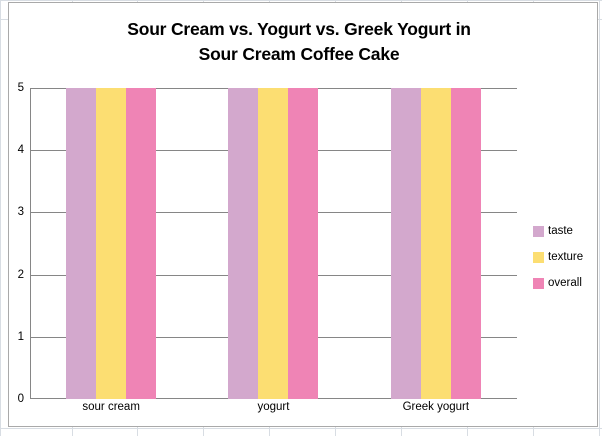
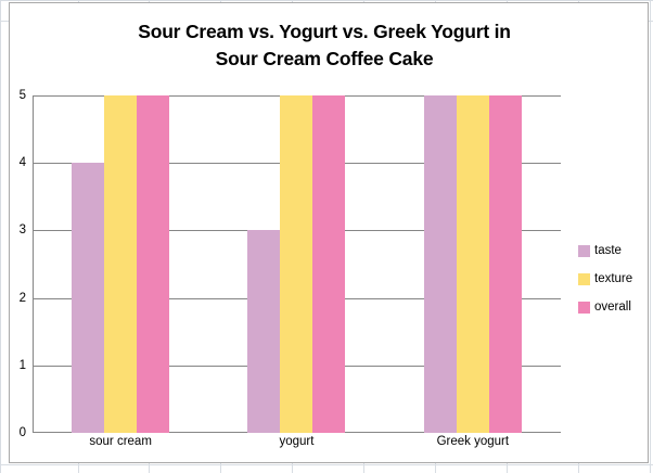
taste/sour cream: 5 -> 4
taste/yogurt: 5 -> 3
